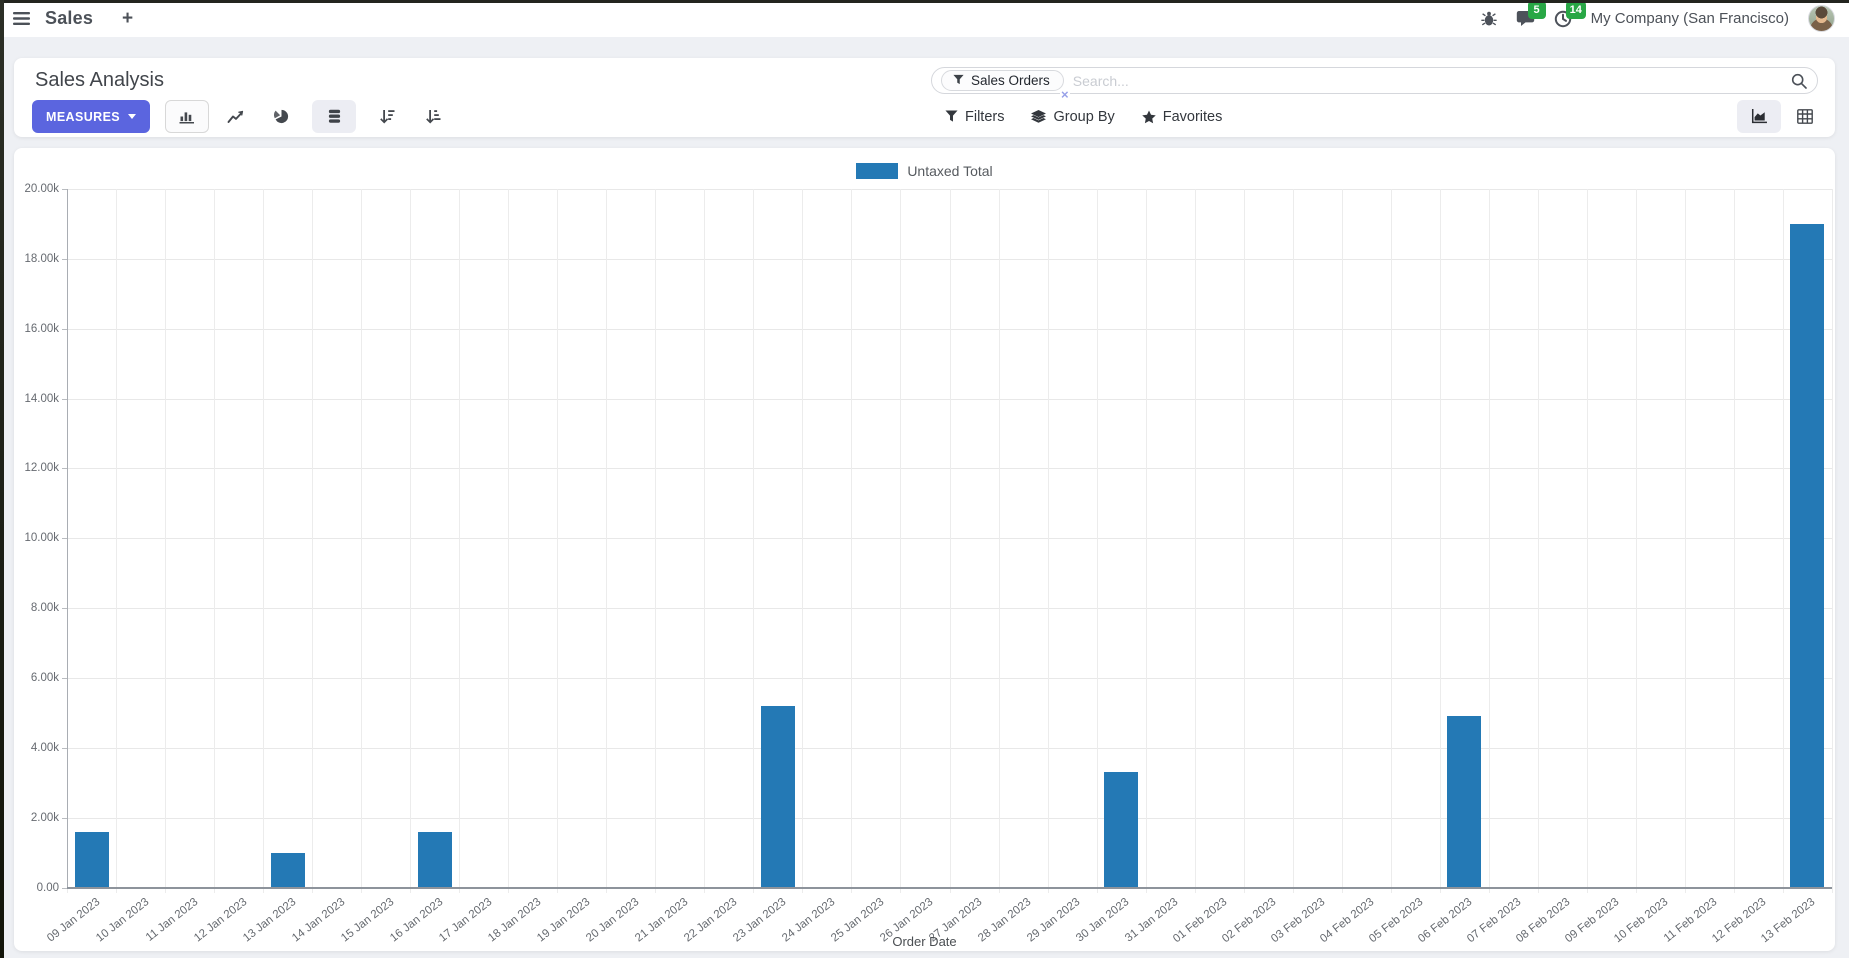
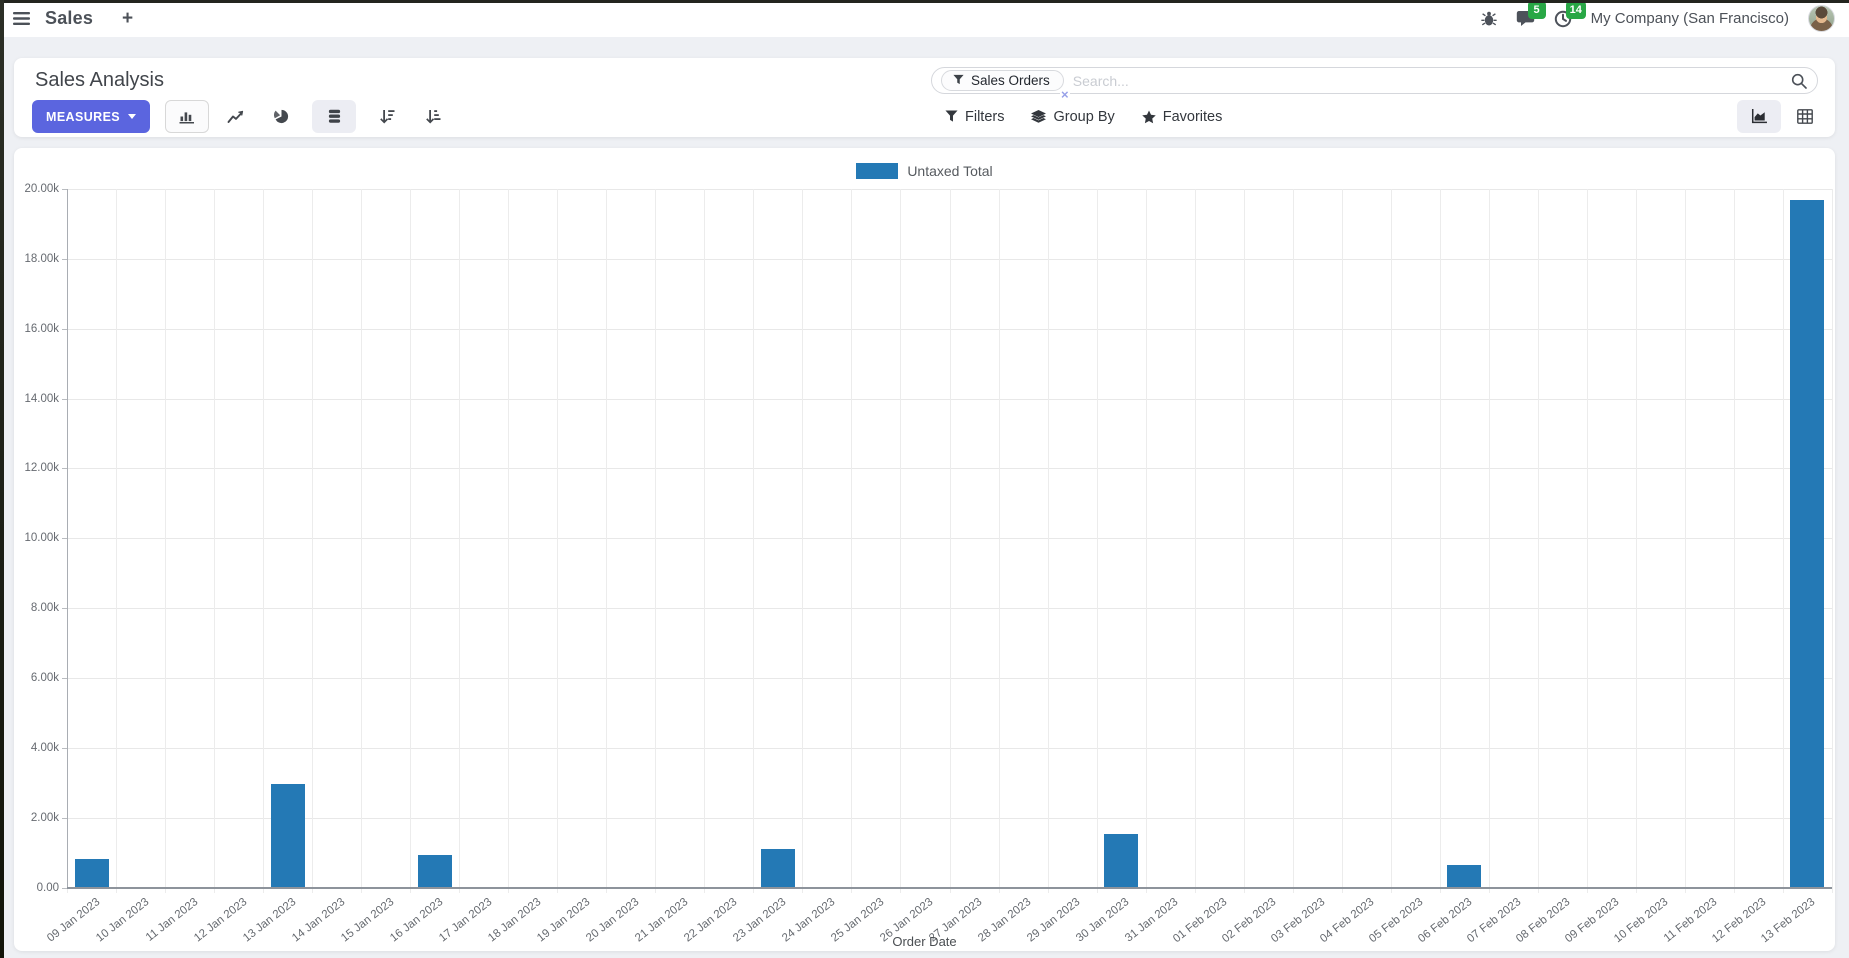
09 Jan 2023: 1.6k -> 0.8k
13 Jan 2023: 1.0k -> 3.0k
16 Jan 2023: 1.6k -> 0.9k
23 Jan 2023: 5.2k -> 1.1k
30 Jan 2023: 3.3k -> 1.5k
06 Feb 2023: 4.9k -> 0.6k
13 Feb 2023: 19.0k -> 19.7k
